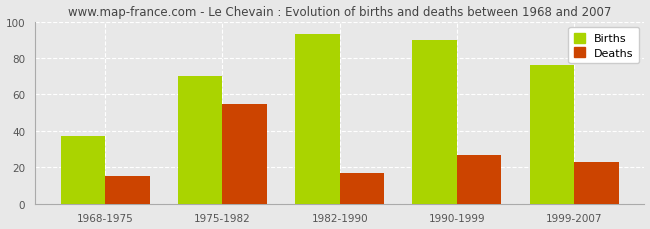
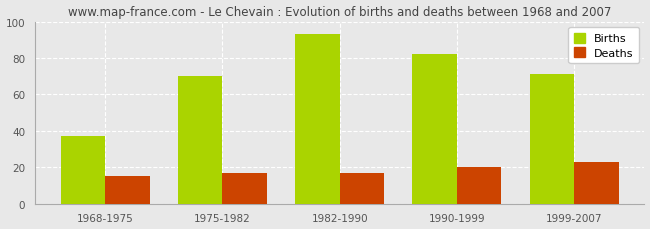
Deaths/1975-1982: 55 -> 17
Births/1990-1999: 90 -> 82
Deaths/1990-1999: 27 -> 20
Births/1999-2007: 76 -> 71
